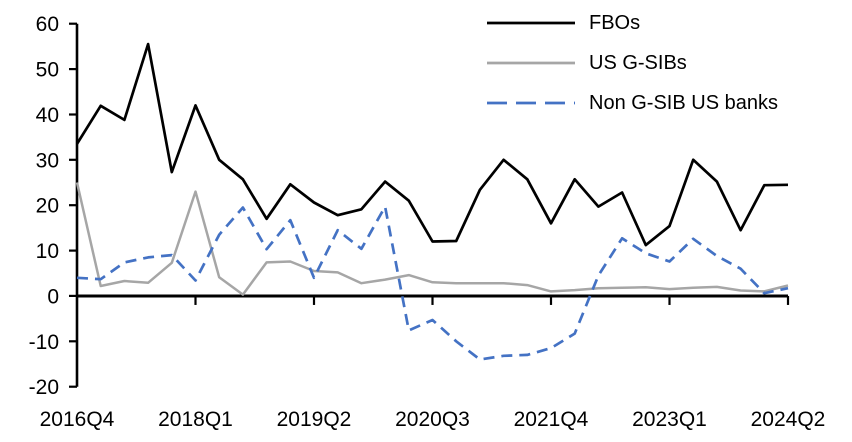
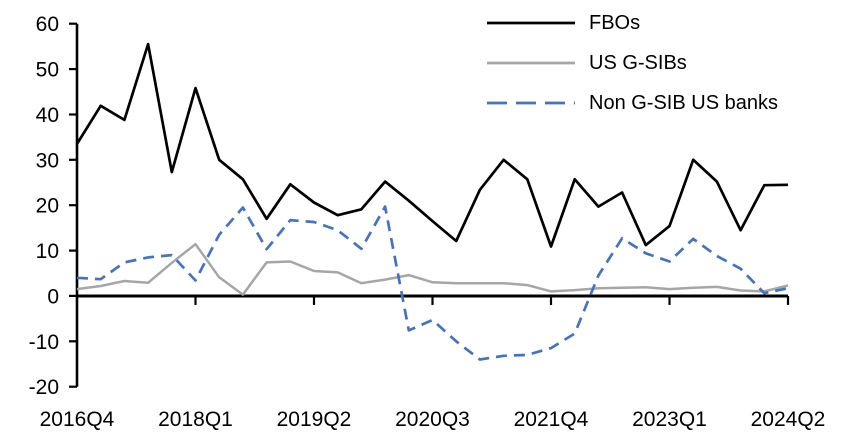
US G-SIBs/2016Q4: 25 -> 2
FBOs/2018Q1: 42 -> 46
US G-SIBs/2018Q1: 23 -> 11
Non G-SIB US banks/2019Q2: 4 -> 16
FBOs/2020Q3: 12 -> 16
FBOs/2021Q4: 16 -> 11
